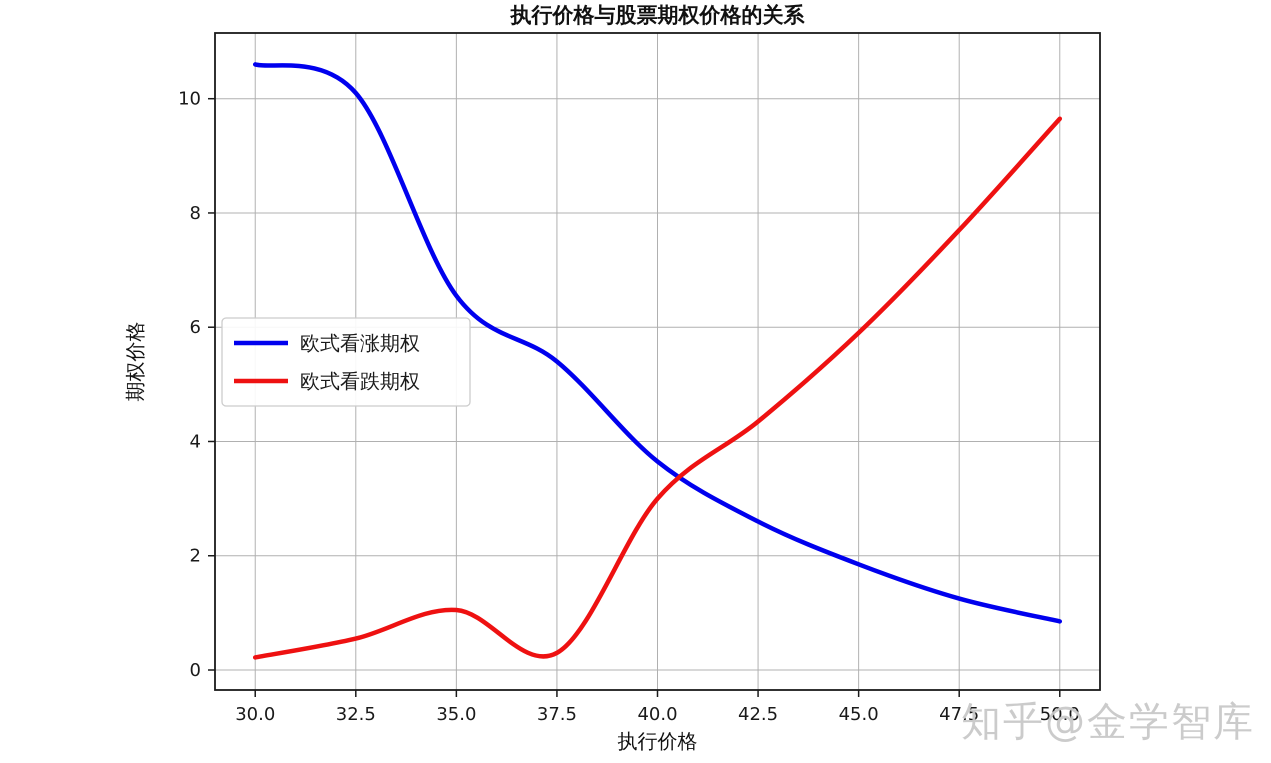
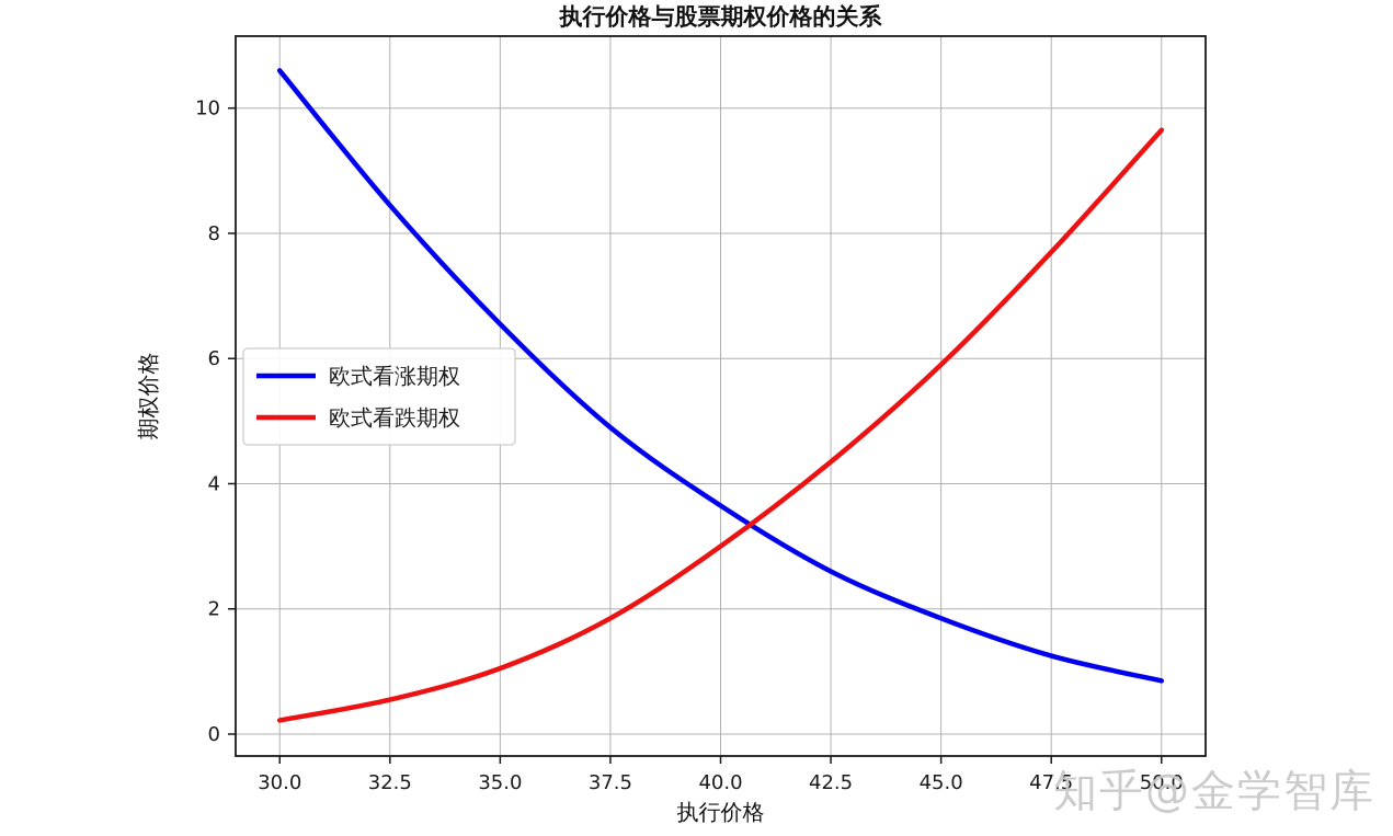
欧式看涨期权/32.5: 10,1 -> 8,4
欧式看涨期权/37.5: 5,4 -> 4,9
欧式看跌期权/37.5: 0,3 -> 1,9
